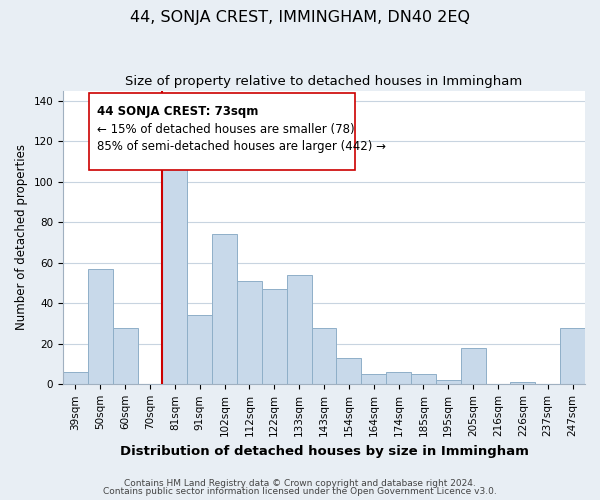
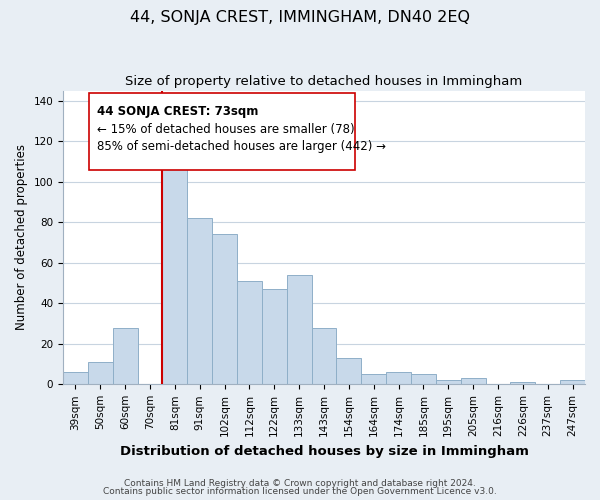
50sqm: 57 -> 11
91sqm: 34 -> 82
205sqm: 18 -> 3
247sqm: 28 -> 2
